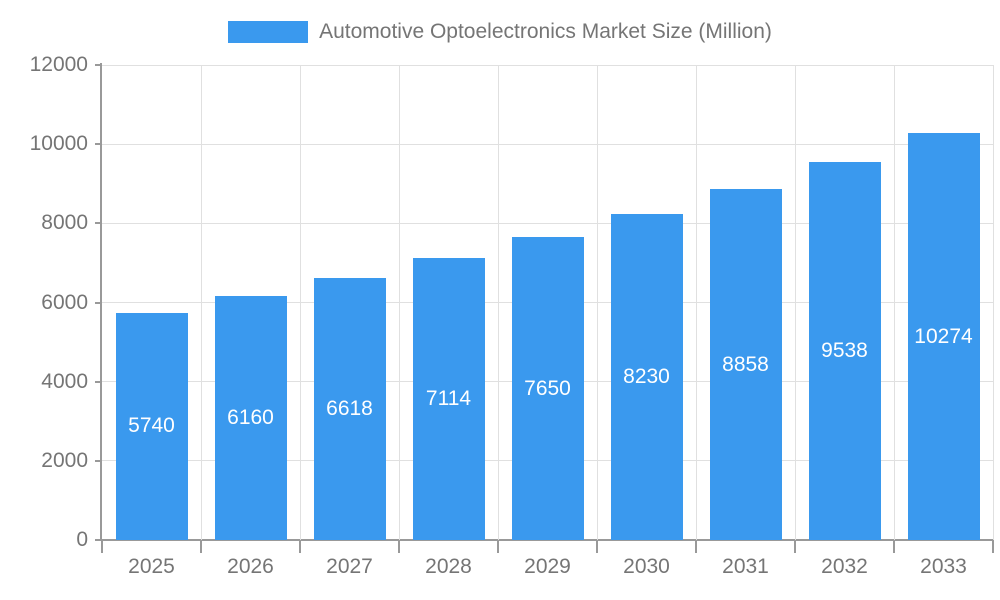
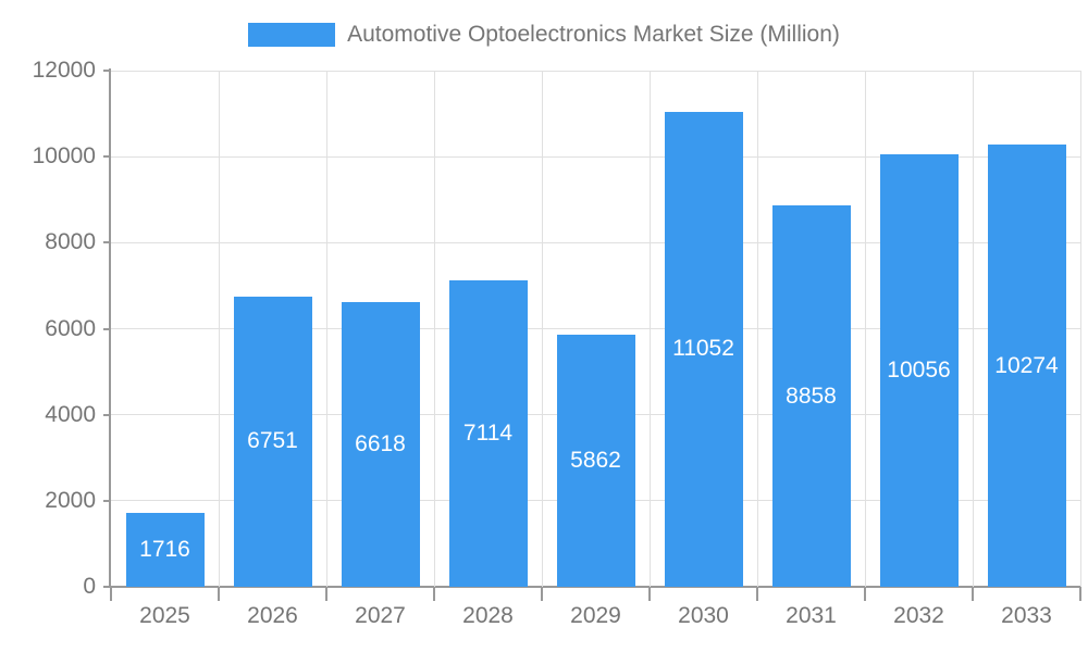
2025: 5740 -> 1716
2026: 6160 -> 6751
2029: 7650 -> 5862
2030: 8230 -> 11052
2032: 9538 -> 10056
